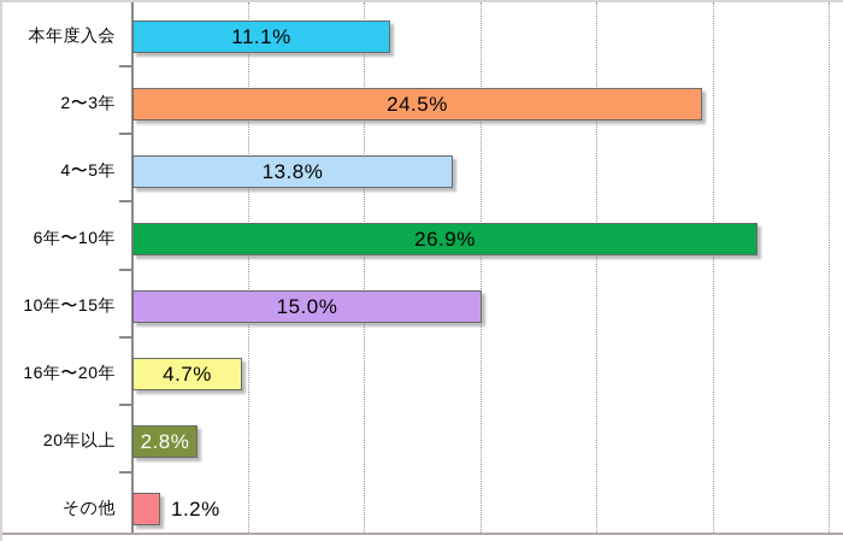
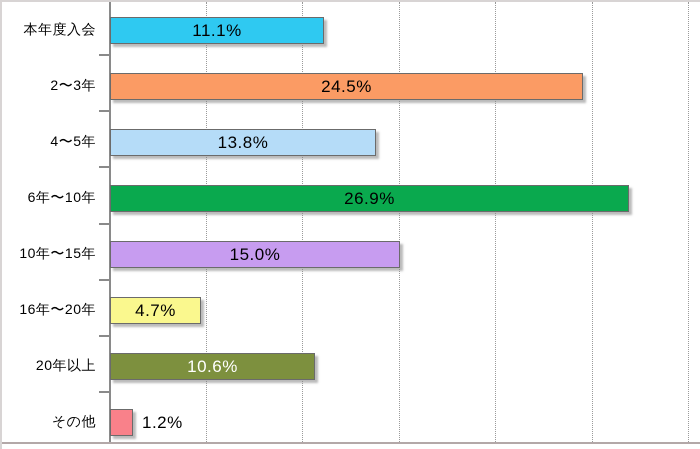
20年以上: 2.8% -> 10.6%
